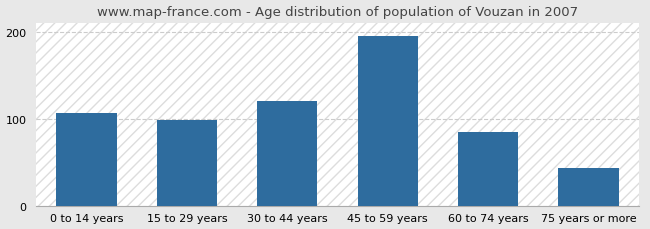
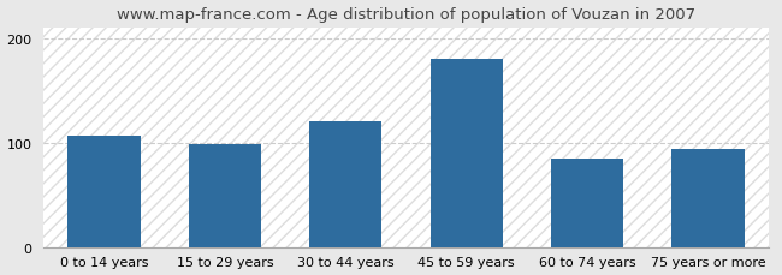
45 to 59 years: 195 -> 180
75 years or more: 43 -> 94
